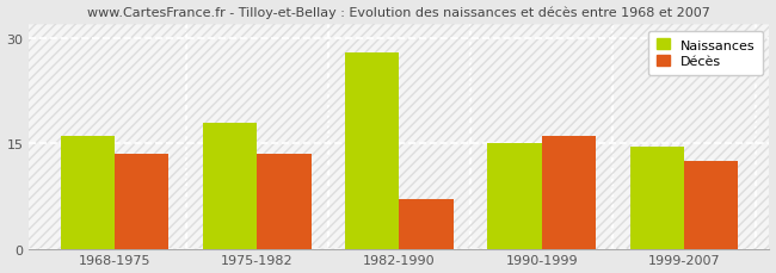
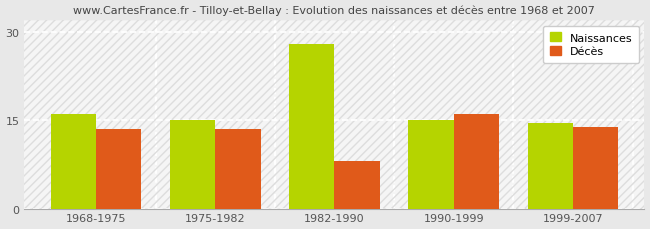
Naissances/1975-1982: 18.0 -> 15.0
Décès/1982-1990: 7.0 -> 8.0
Décès/1999-2007: 12.5 -> 13.8
